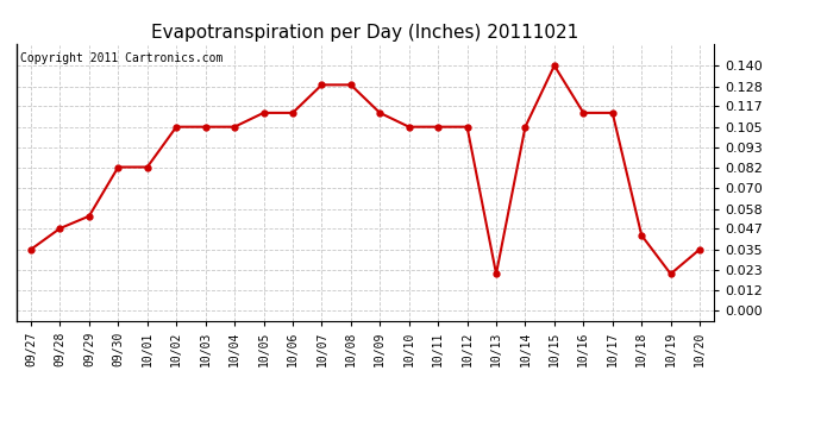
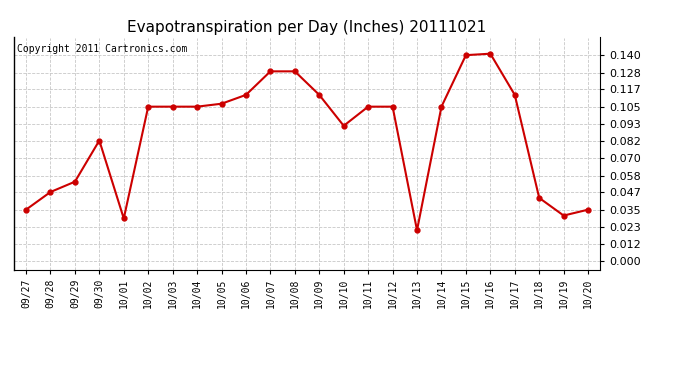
10/01: 0.082 -> 0.029
10/05: 0.113 -> 0.107
10/10: 0.105 -> 0.092
10/16: 0.113 -> 0.141
10/19: 0.021 -> 0.031
